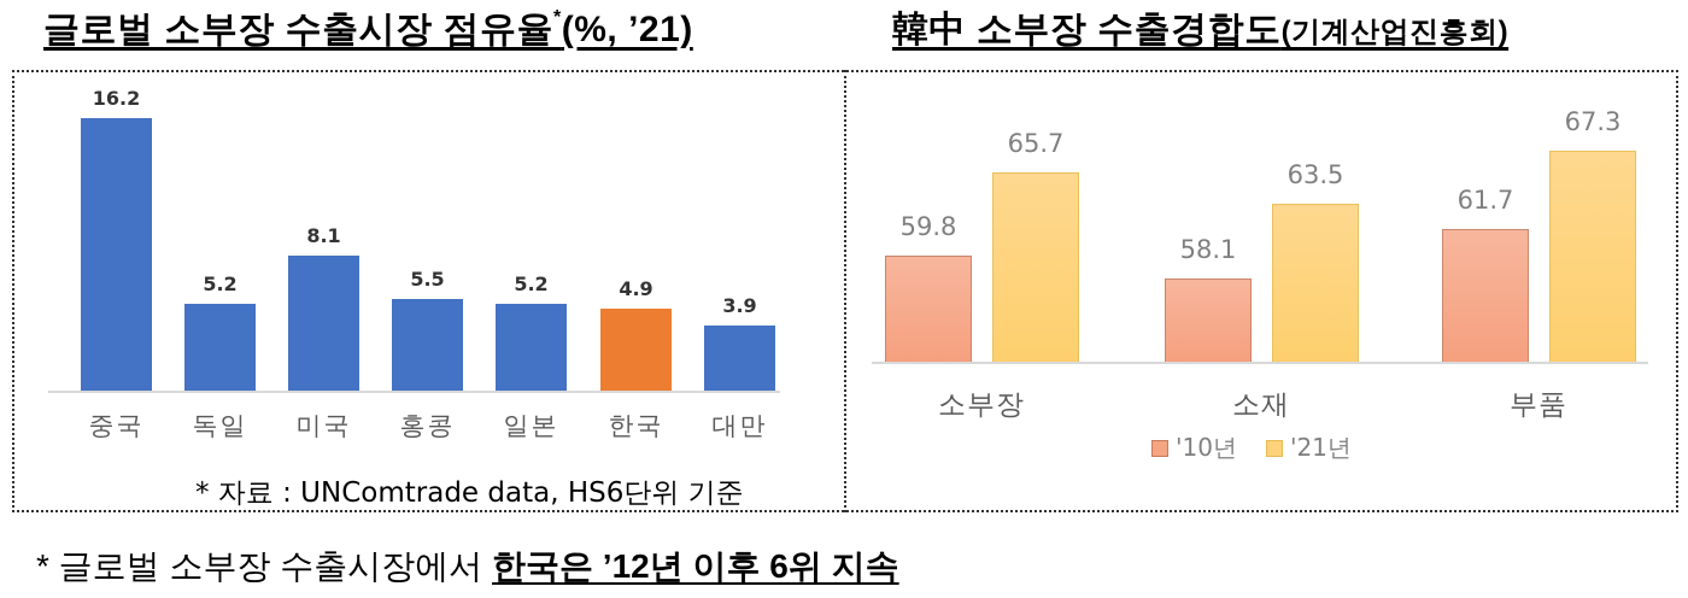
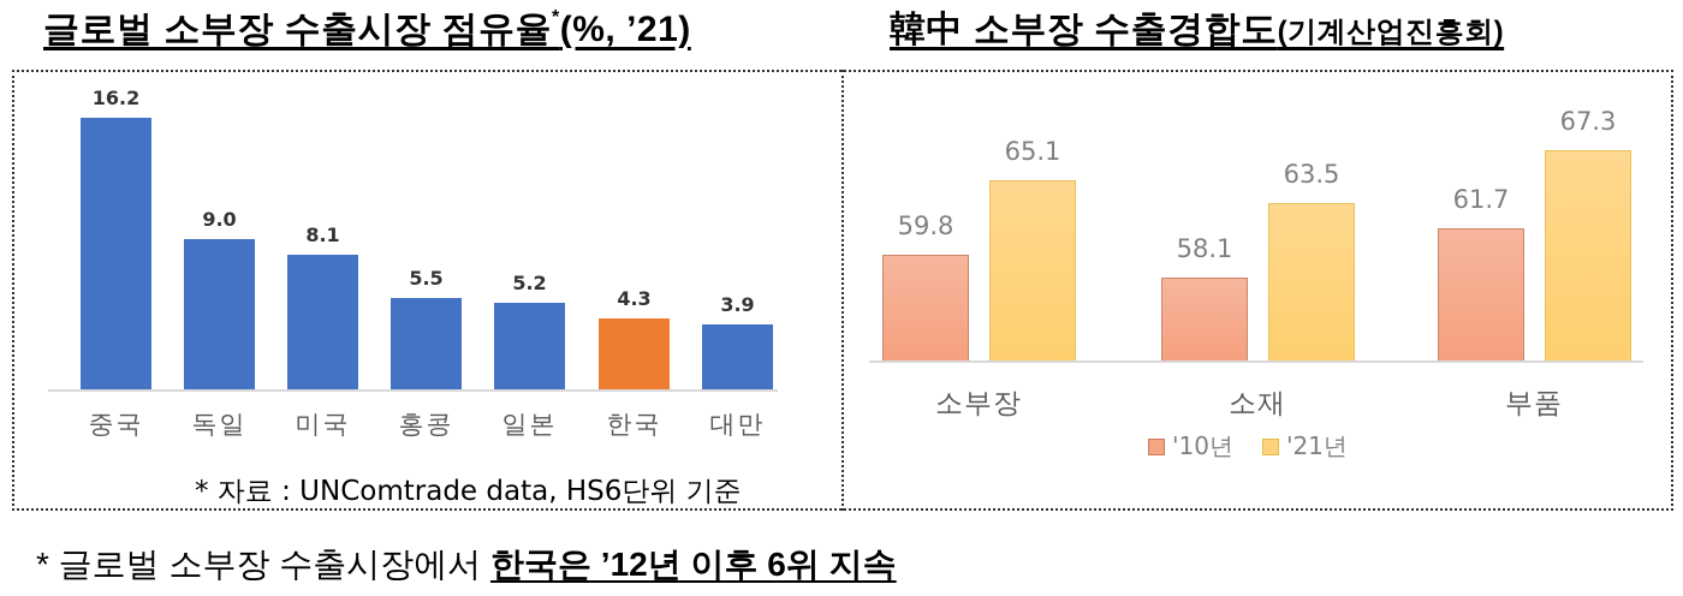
글로벌 소부장 수출시장 점유율* (%, ’21)/독일: 5.2 -> 9.0
글로벌 소부장 수출시장 점유율* (%, ’21)/한국: 4.9 -> 4.3
韓中 소부장 수출경합도 (기계산업진흥회)/'21년/소부장: 65.7 -> 65.1
